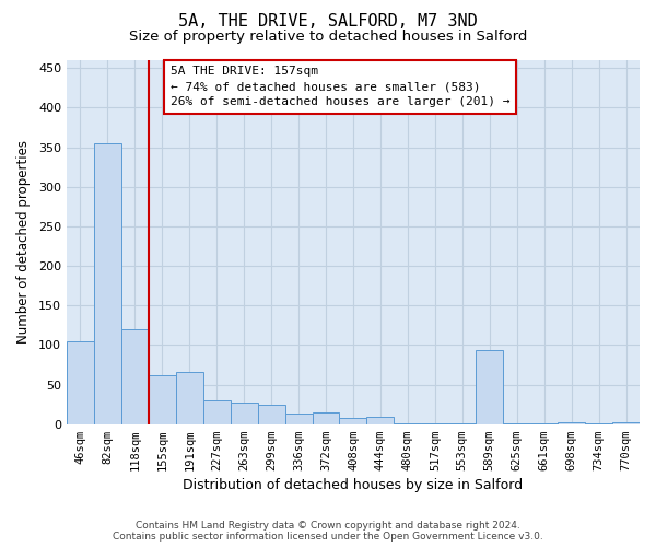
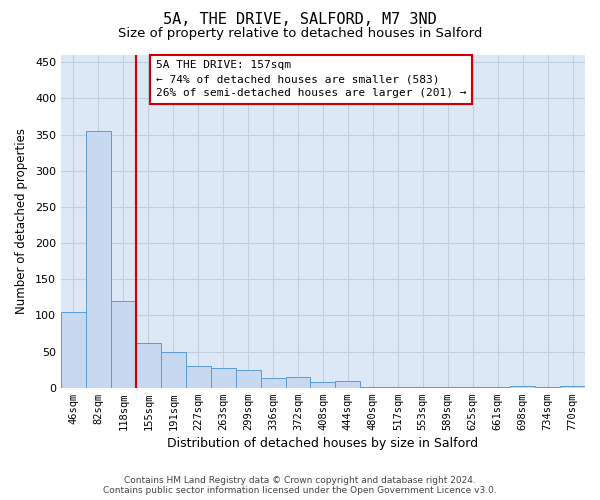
191sqm: 66 -> 50
589sqm: 94 -> 1
